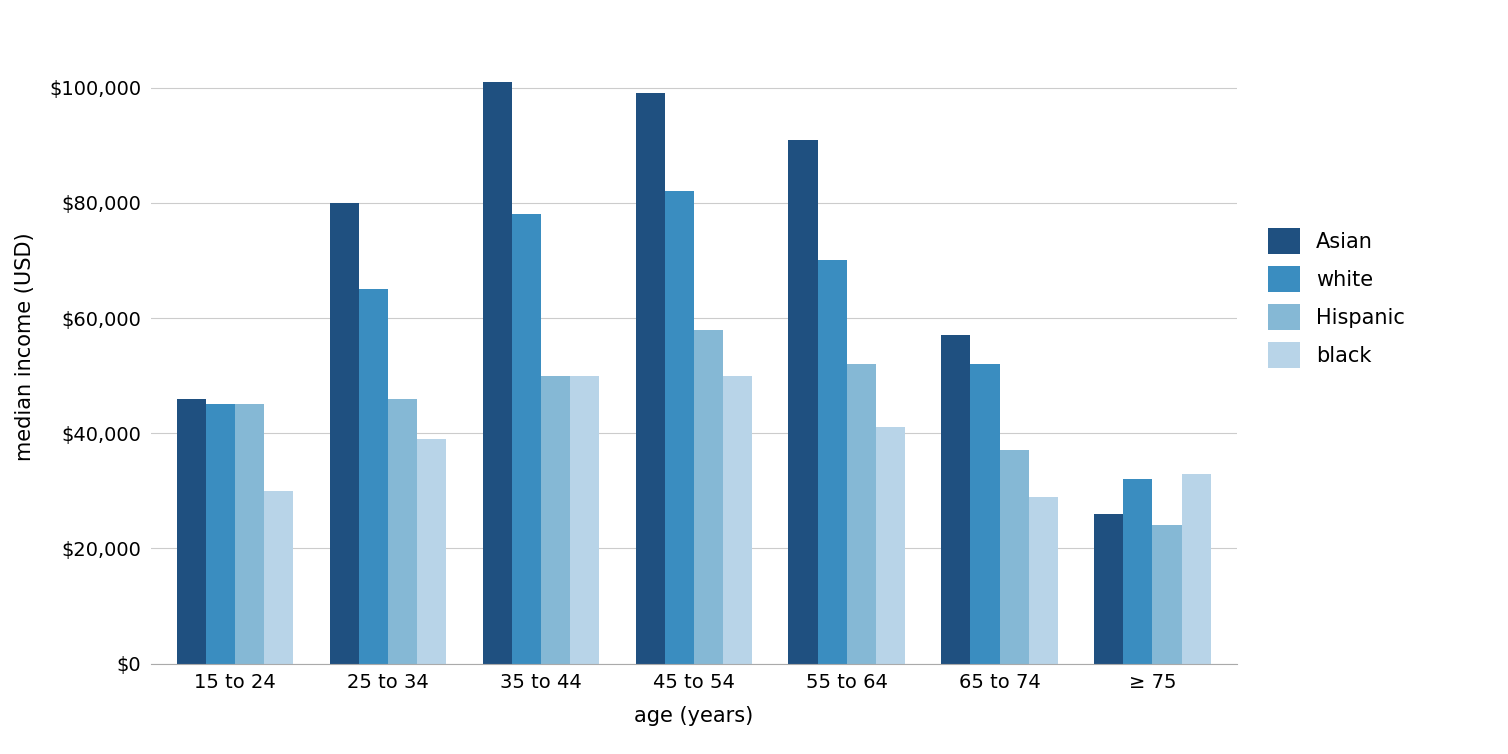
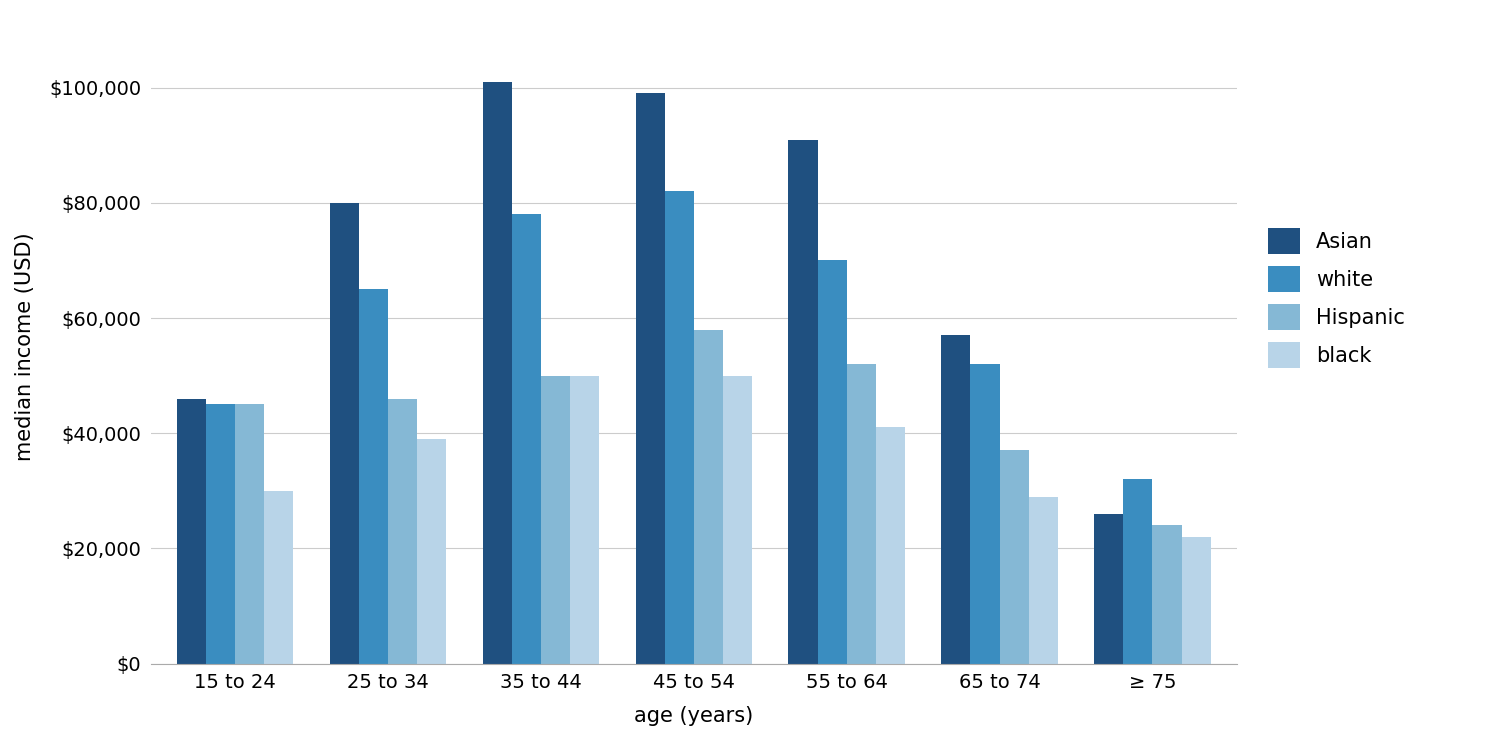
black/≥ 75: $33,000 -> $22,000
